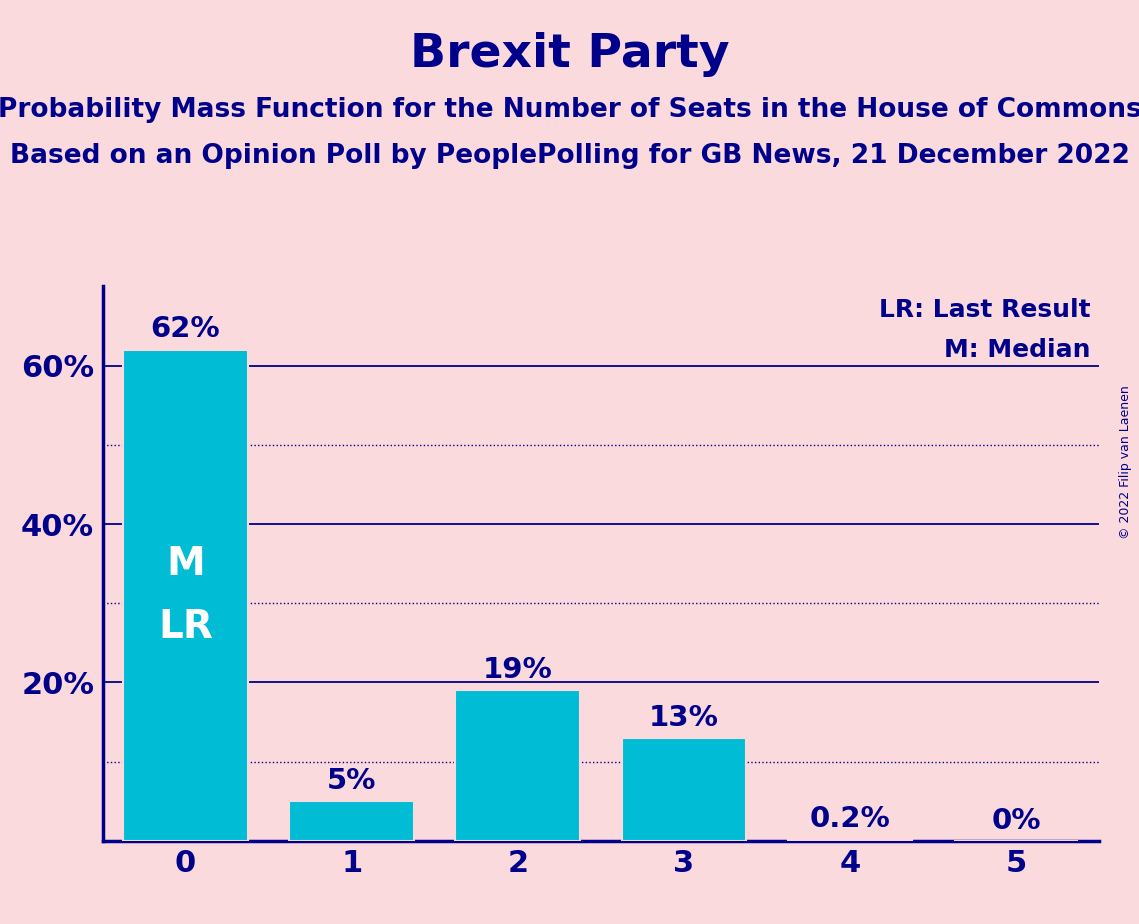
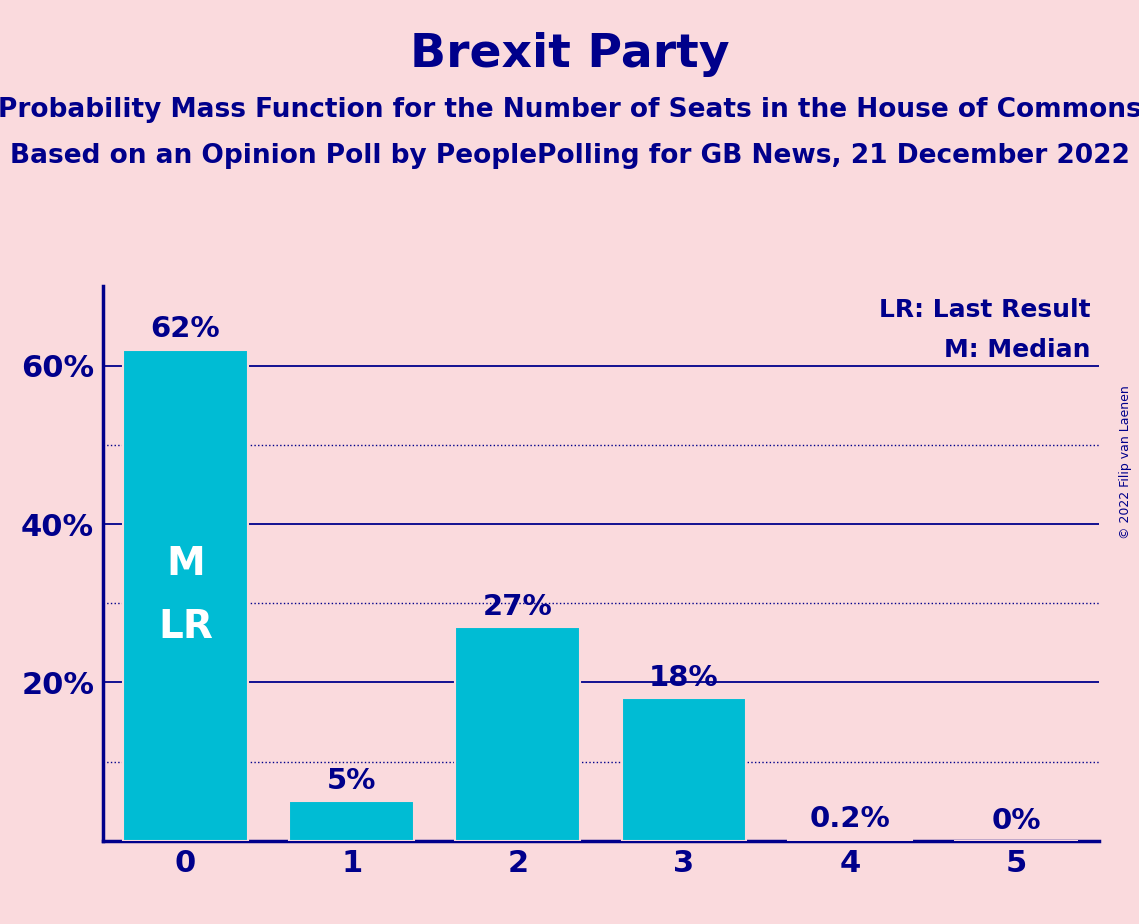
2: 19% -> 27%
3: 13% -> 18%
